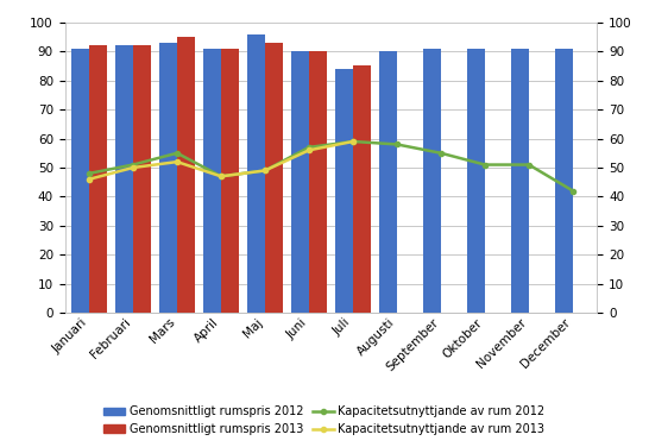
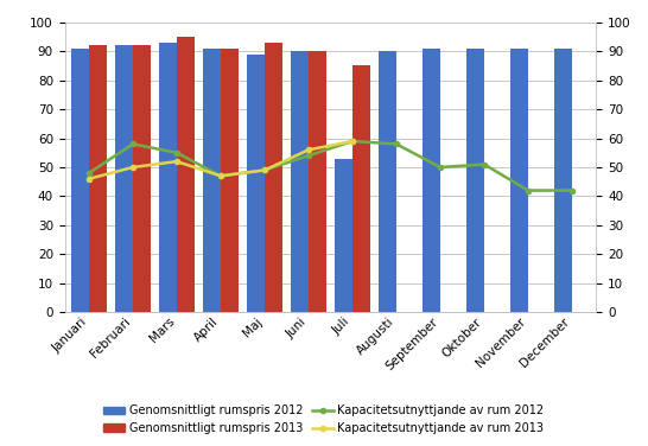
Kapacitetsutnyttjande av rum 2012/Februari: 51 -> 58
Genomsnittligt rumspris 2012/Maj: 96 -> 89
Kapacitetsutnyttjande av rum 2012/Juni: 57 -> 54
Genomsnittligt rumspris 2012/Juli: 84 -> 53
Kapacitetsutnyttjande av rum 2012/September: 55 -> 50
Kapacitetsutnyttjande av rum 2012/November: 51 -> 42
